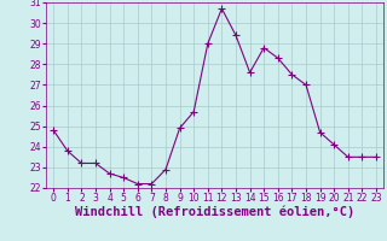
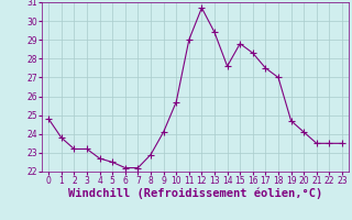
9: 24.9 -> 24.1
